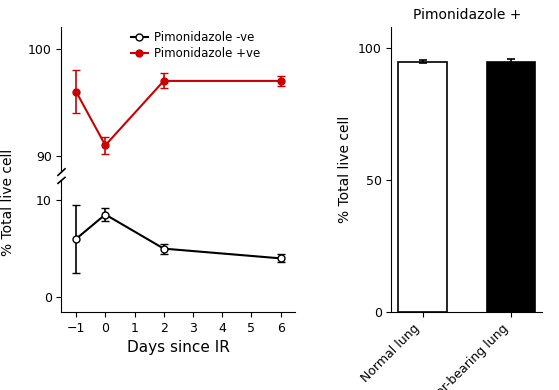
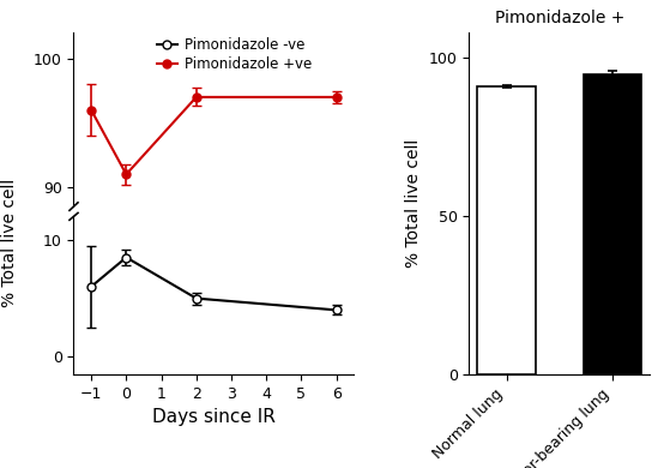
Pimonidazole +/Normal lung: 95 -> 91
